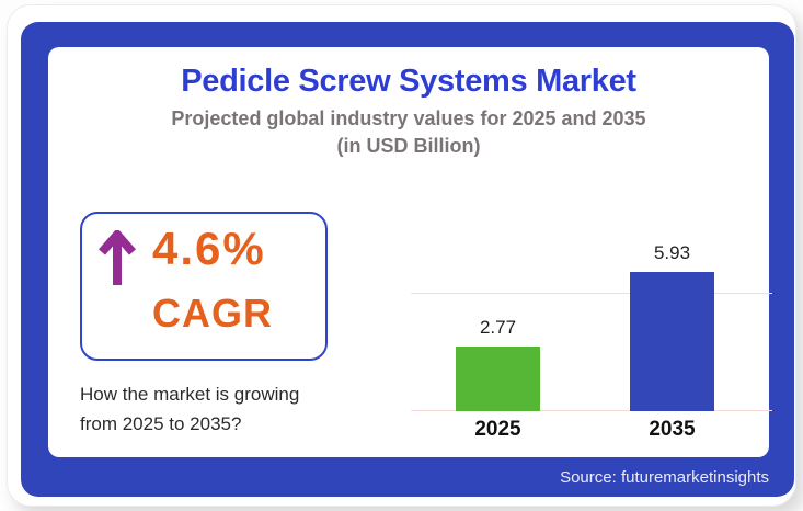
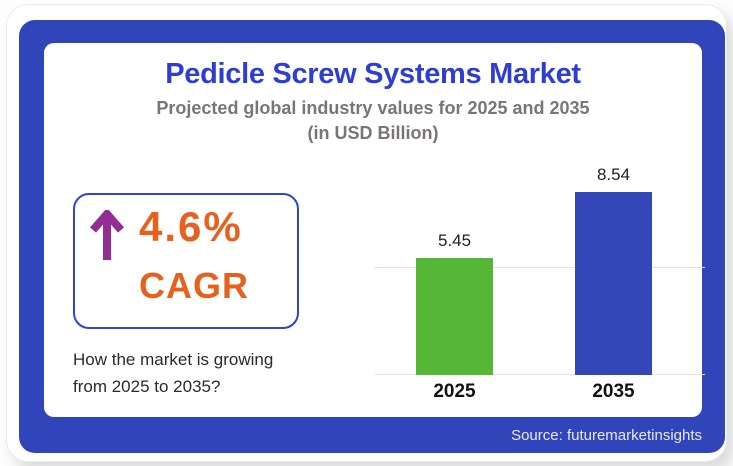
2025: 2.77 -> 5.45
2035: 5.93 -> 8.54
